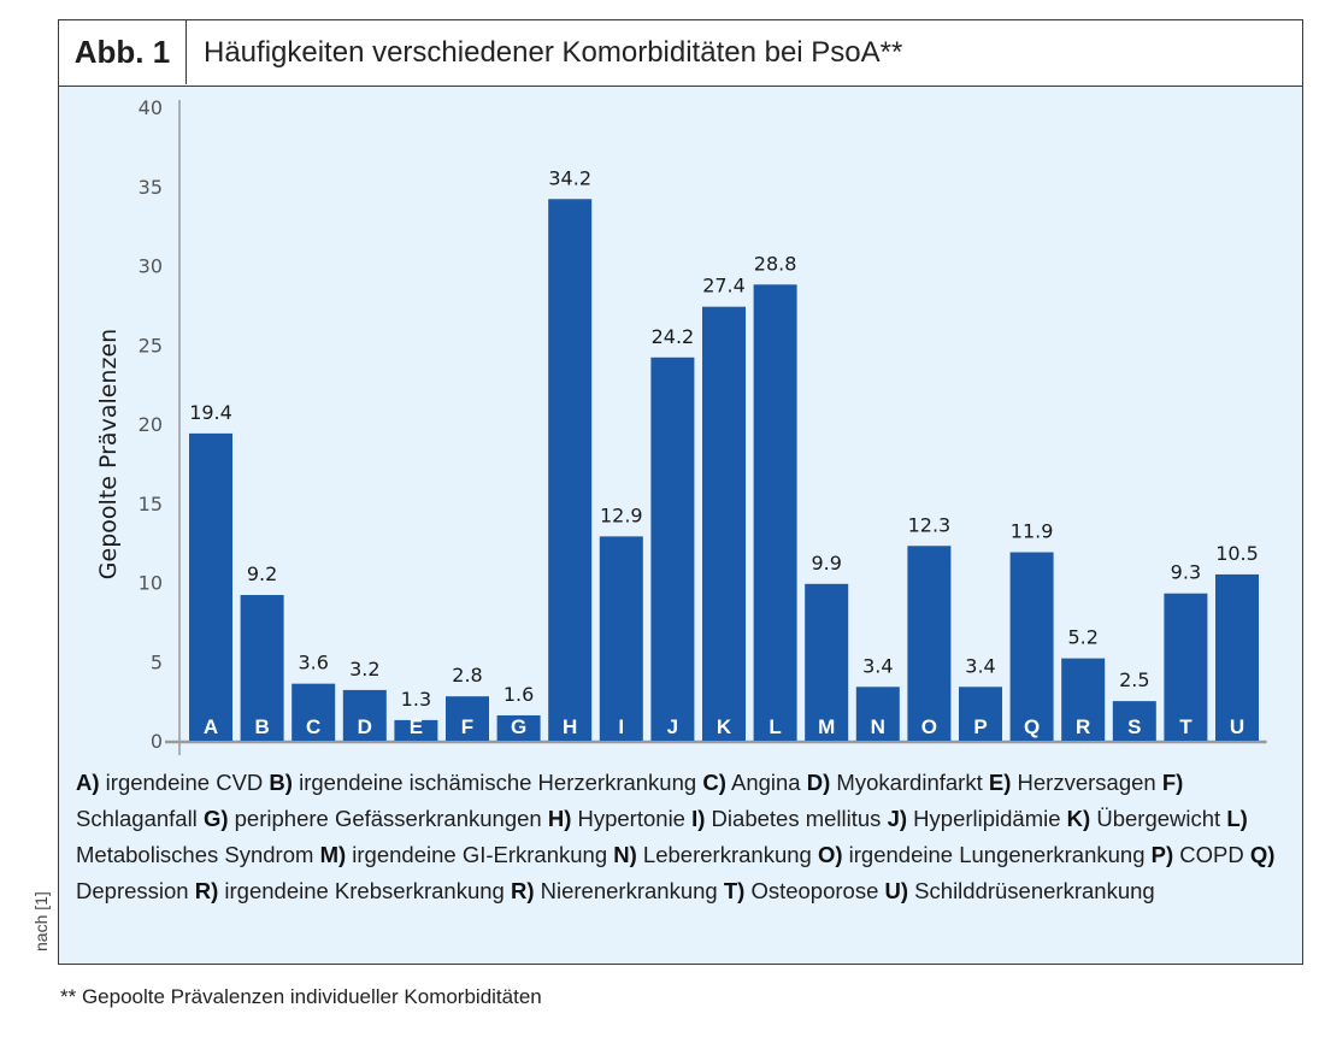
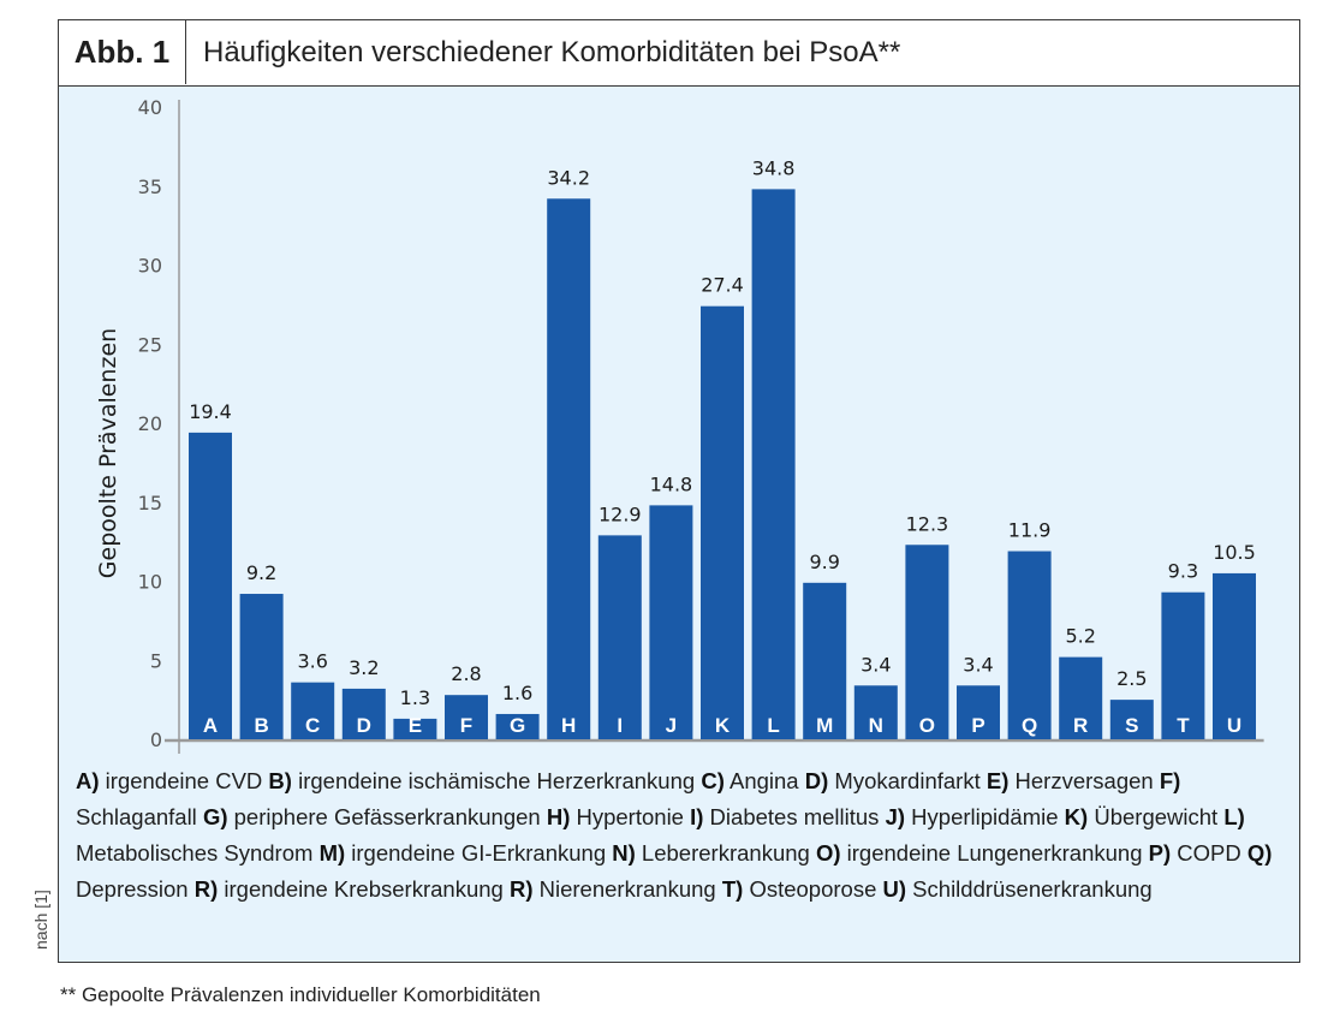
J: 24.2 -> 14.8
L: 28.8 -> 34.8
